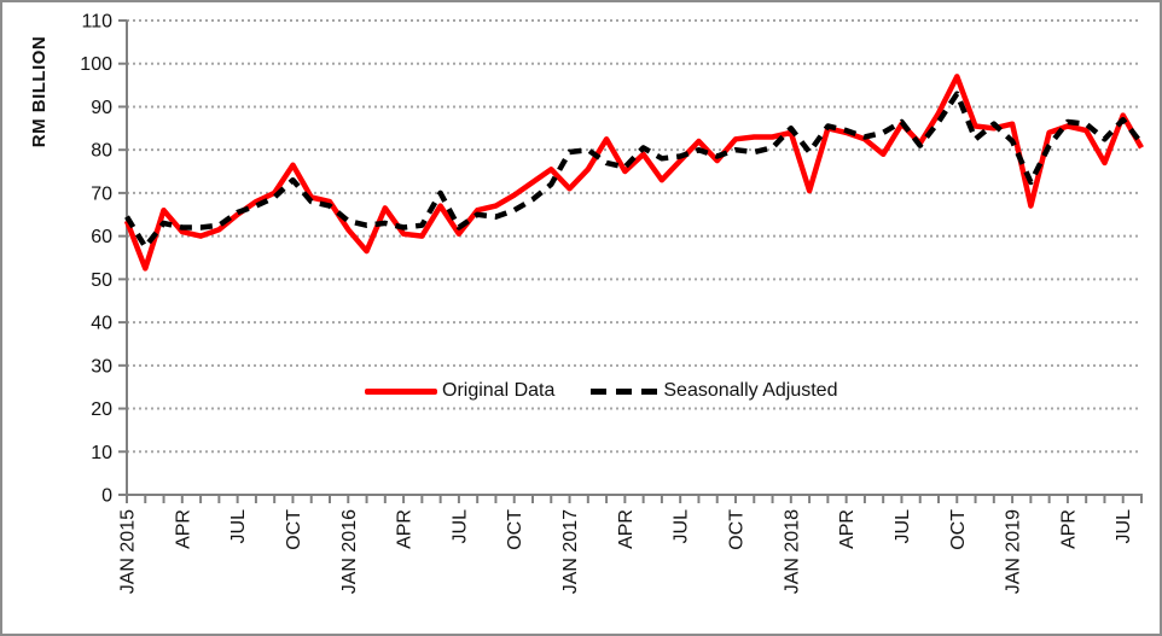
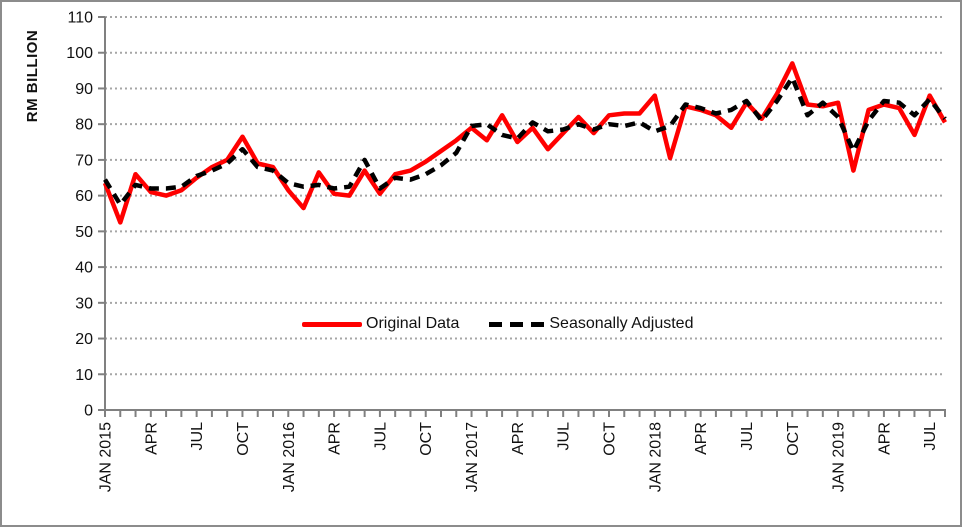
Original Data/JAN 2017: 71 -> 79
Original Data/JAN 2018: 84 -> 88
Seasonally Adjusted/JAN 2018: 85 -> 78
